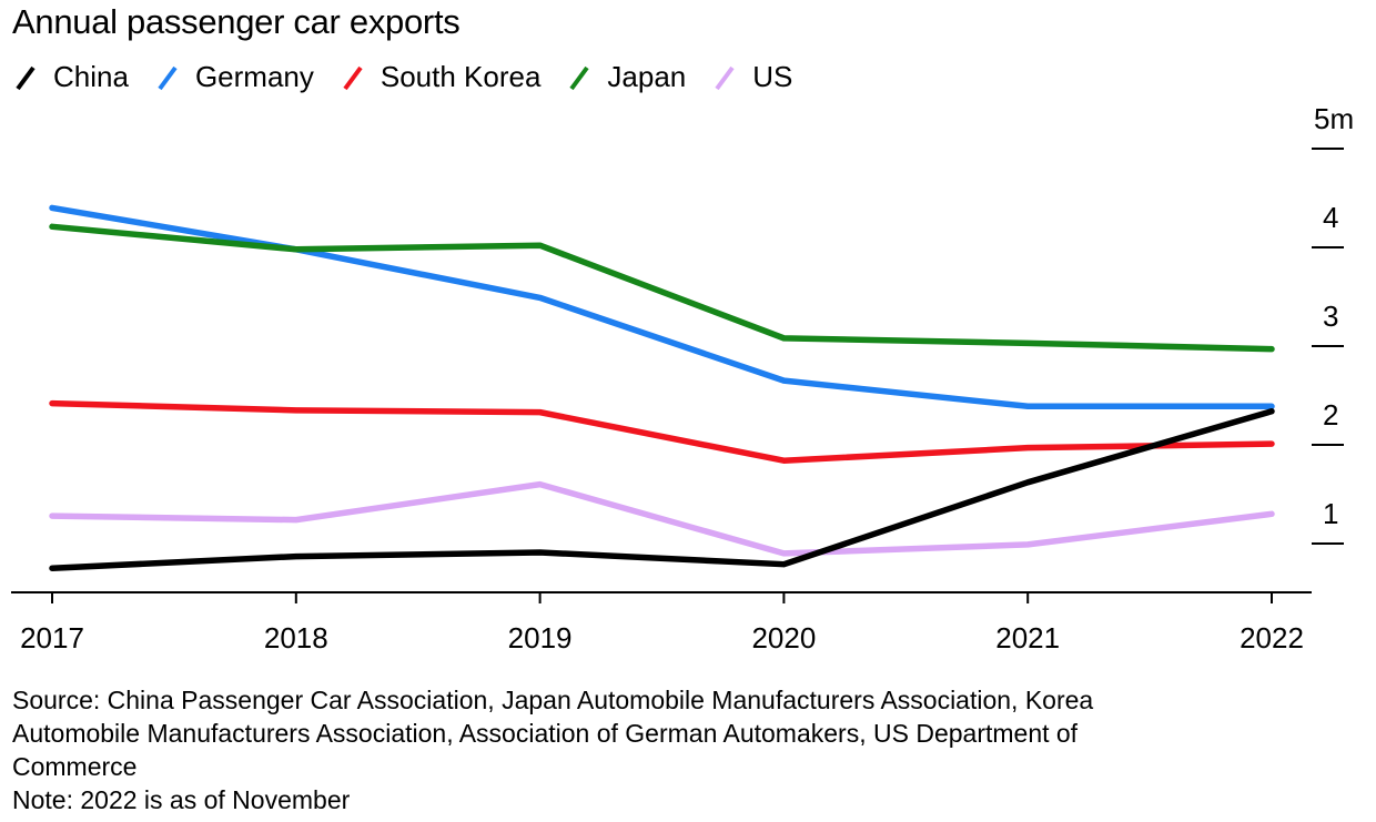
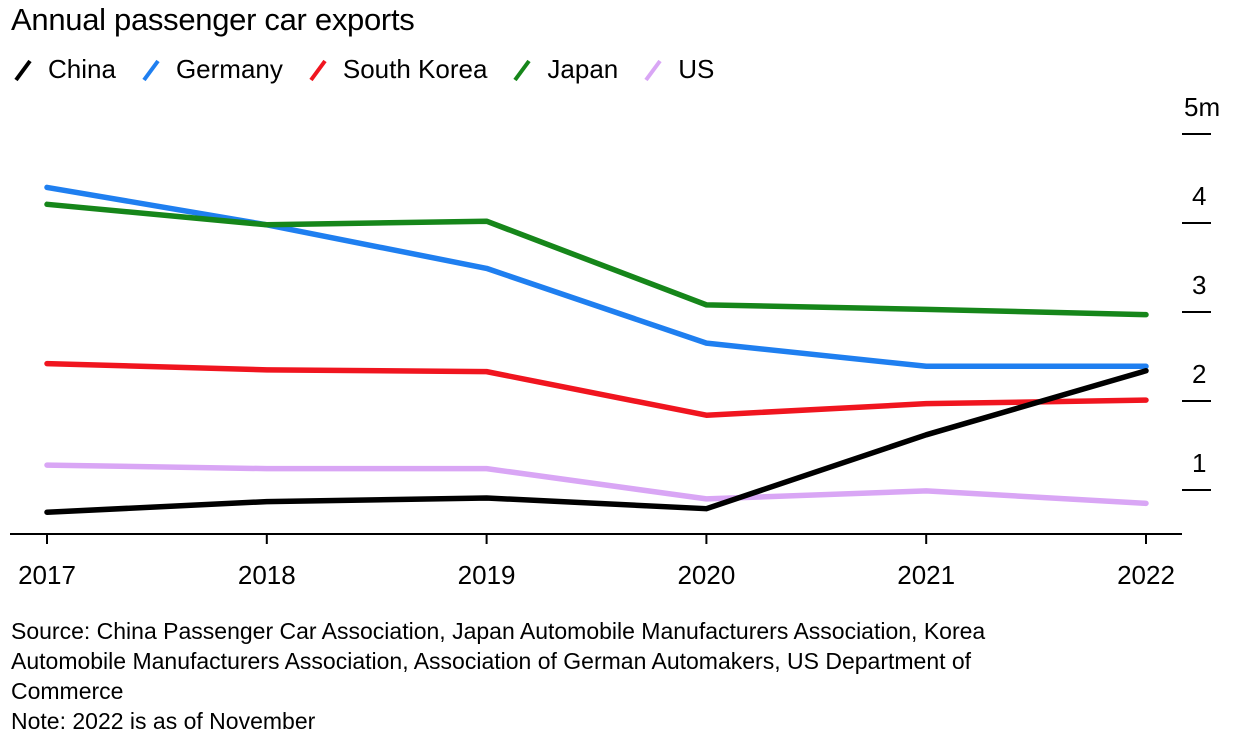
US/2019: 1.6 -> 1.2
US/2022: 1.3 -> 0.8
